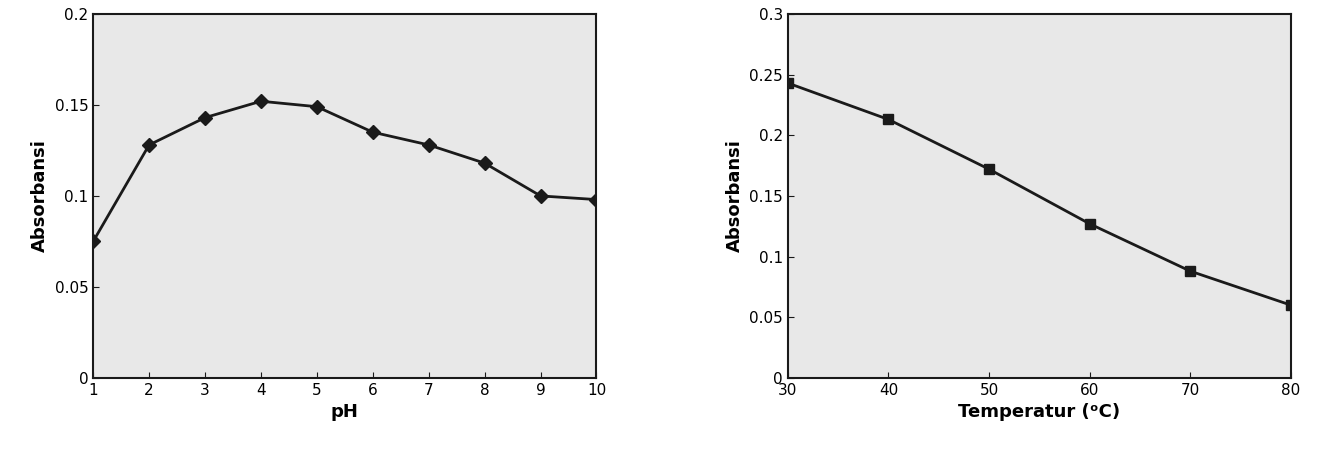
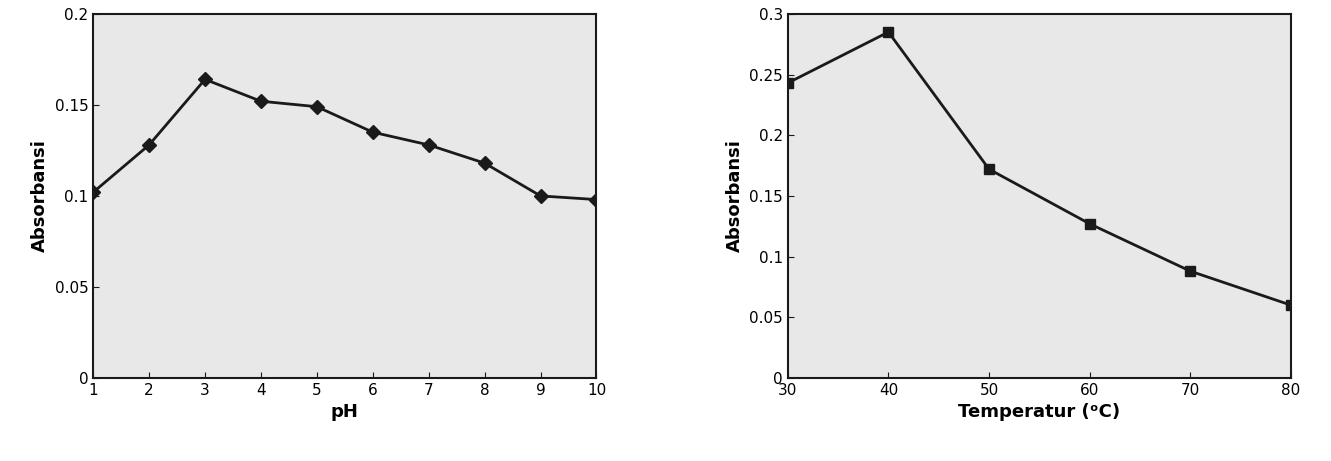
1: 0.075 -> 0.102
3: 0.143 -> 0.164
40: 0.213 -> 0.285
